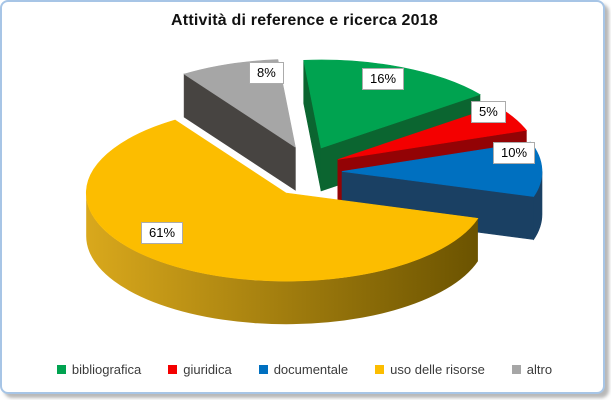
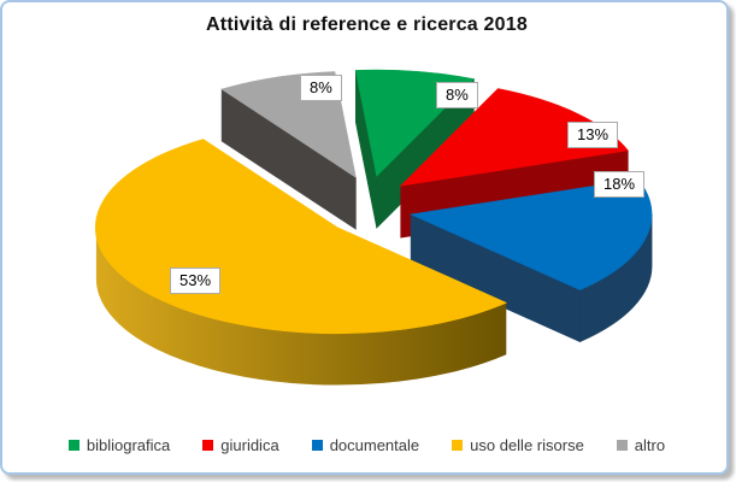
bibliografica: 16% -> 8%
giuridica: 5% -> 13%
documentale: 10% -> 18%
uso delle risorse: 61% -> 53%
